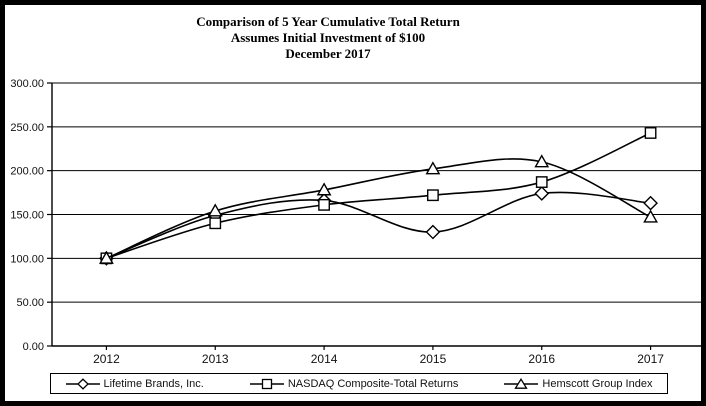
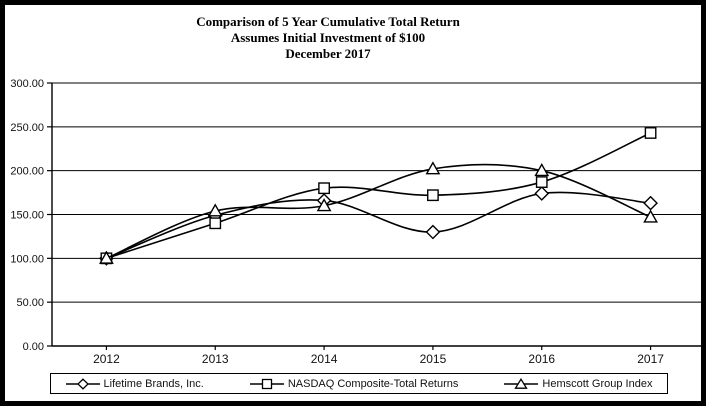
NASDAQ Composite-Total Returns/2014: 160 -> 180
Hemscott Group Index/2014: 180 -> 160
Hemscott Group Index/2016: 210 -> 200
